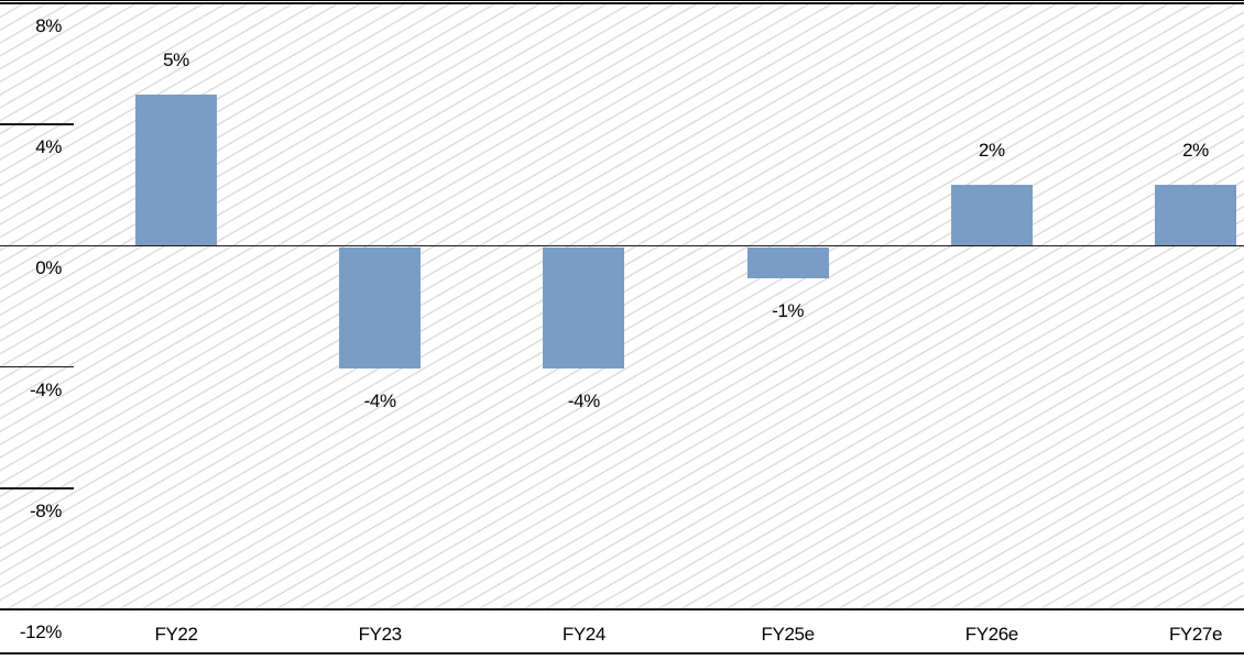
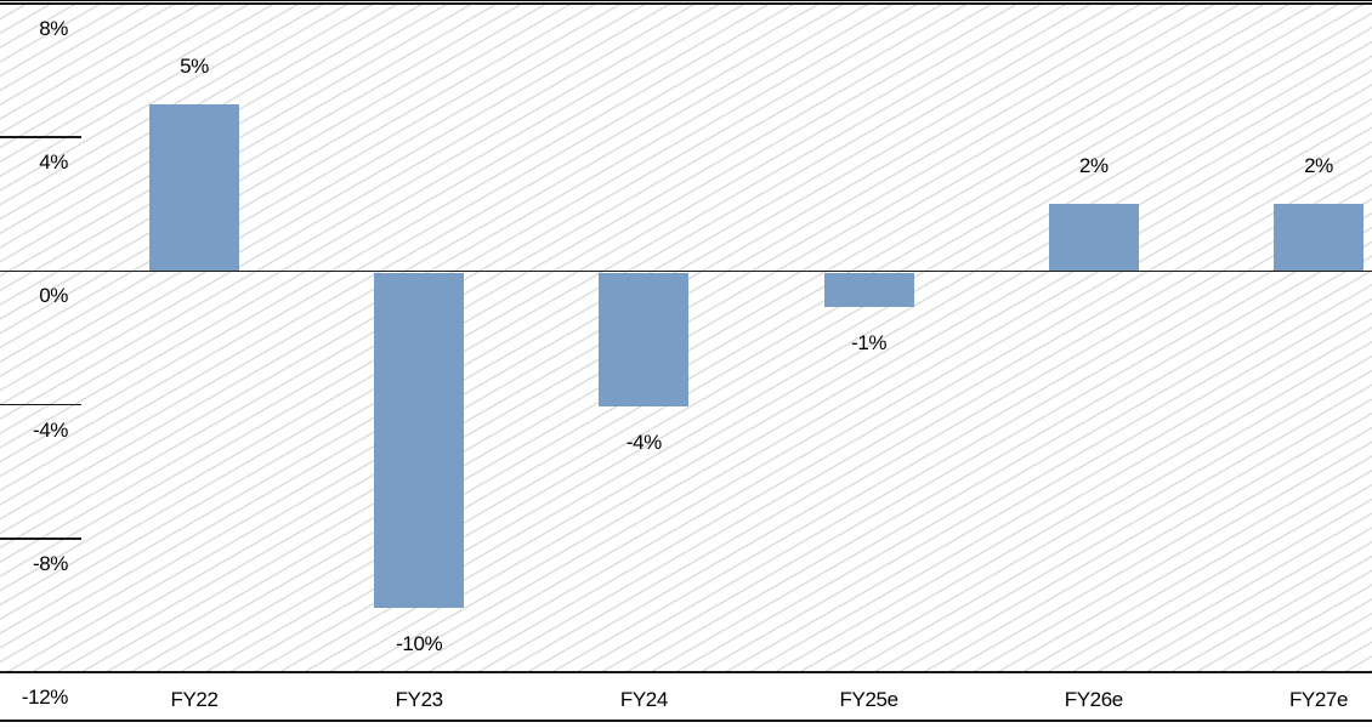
FY23: -4% -> -10%
